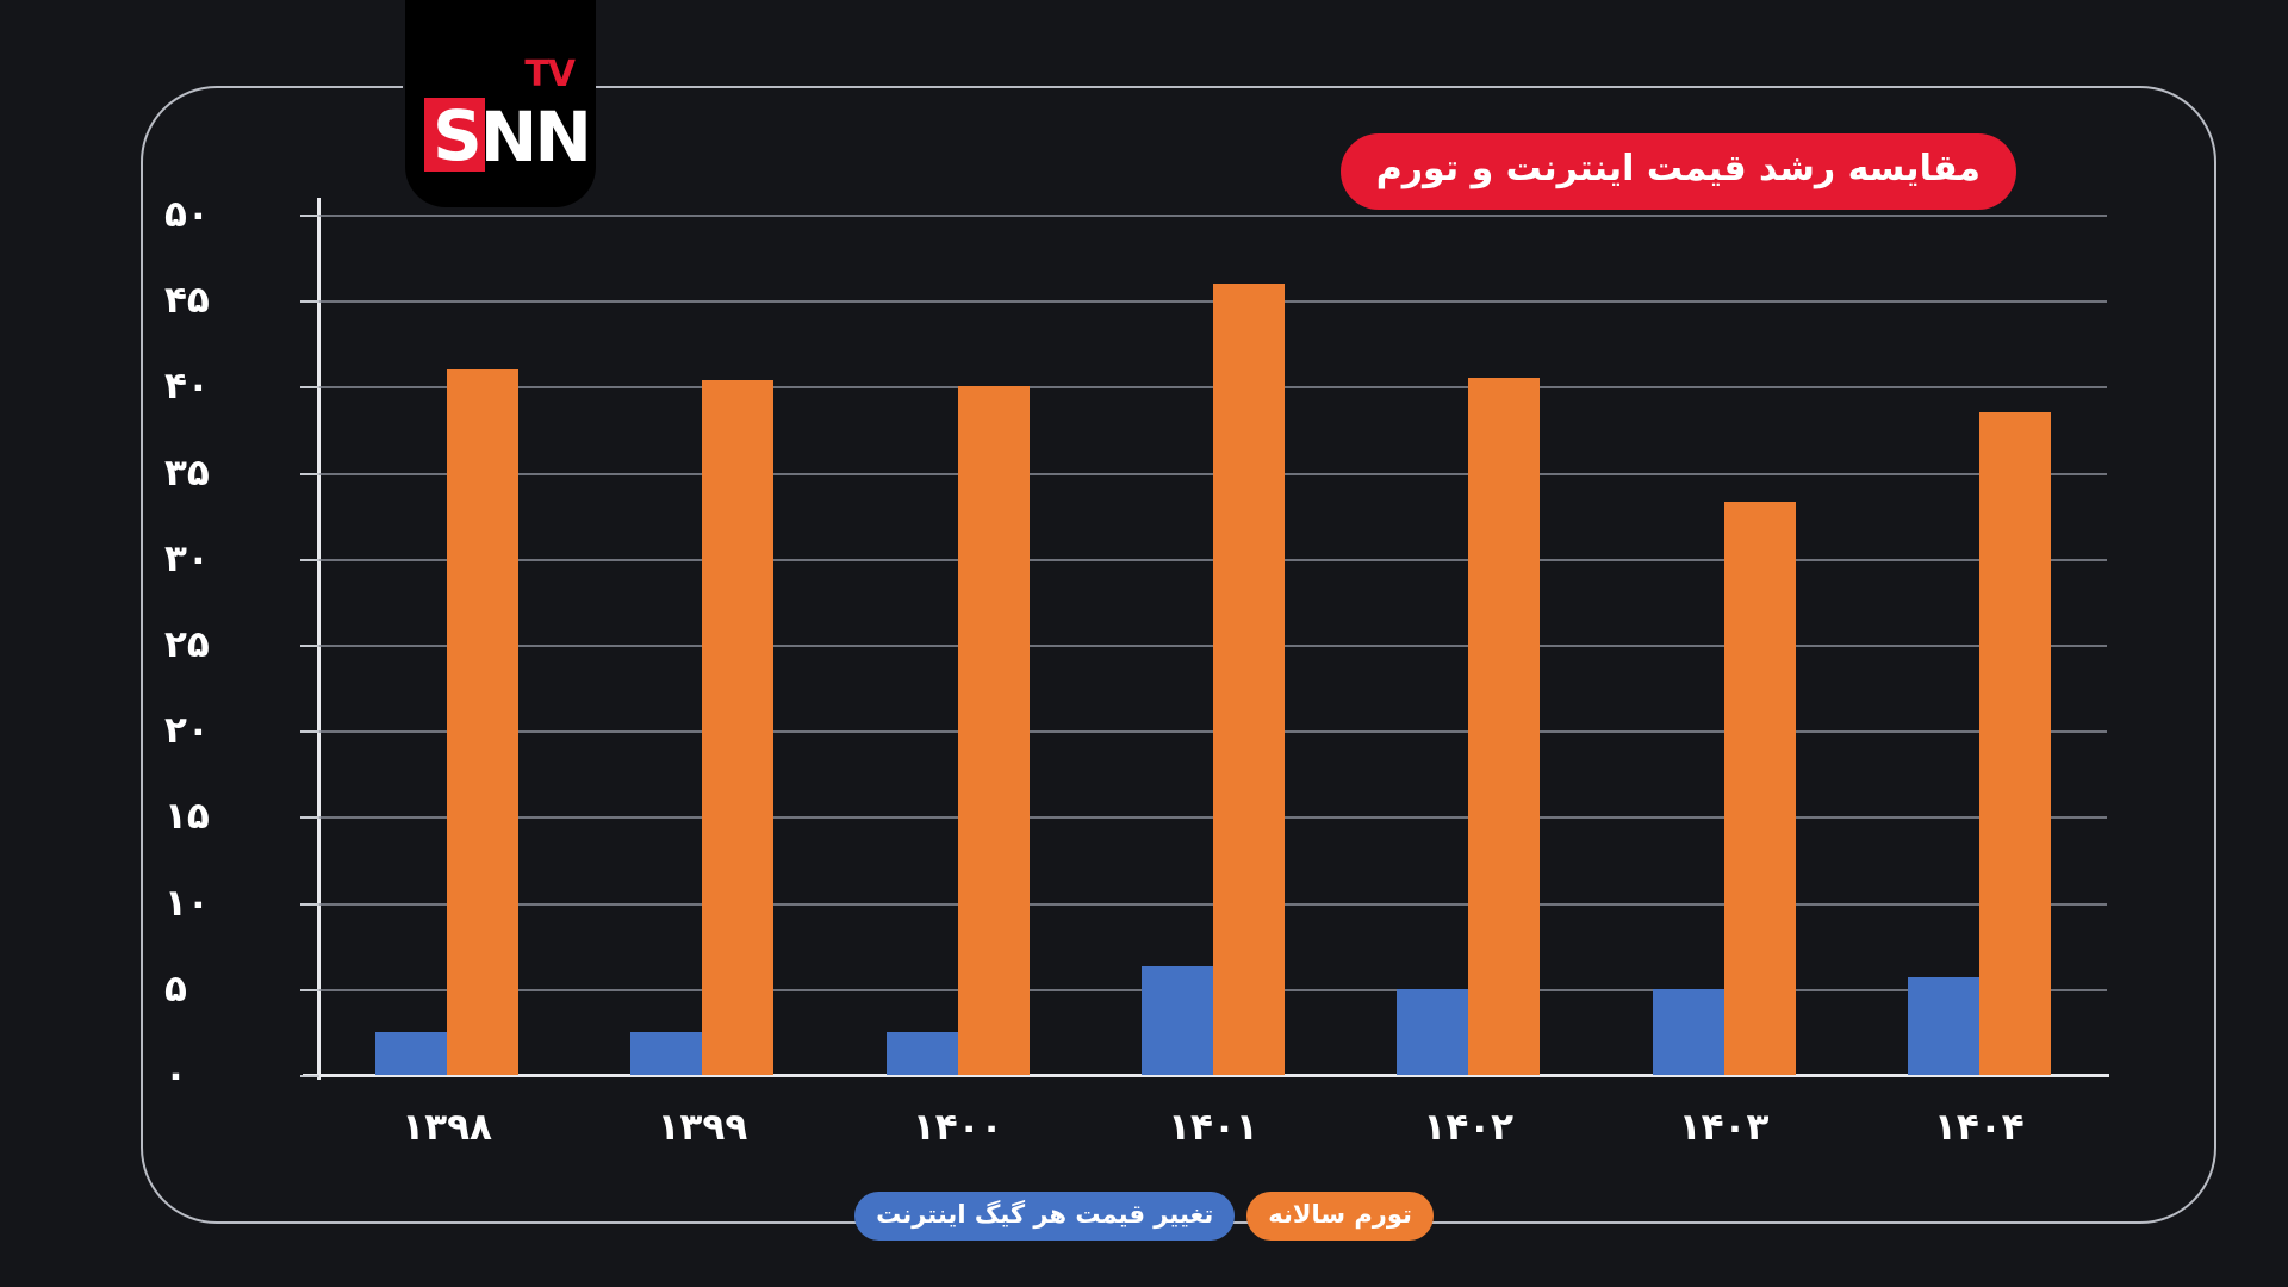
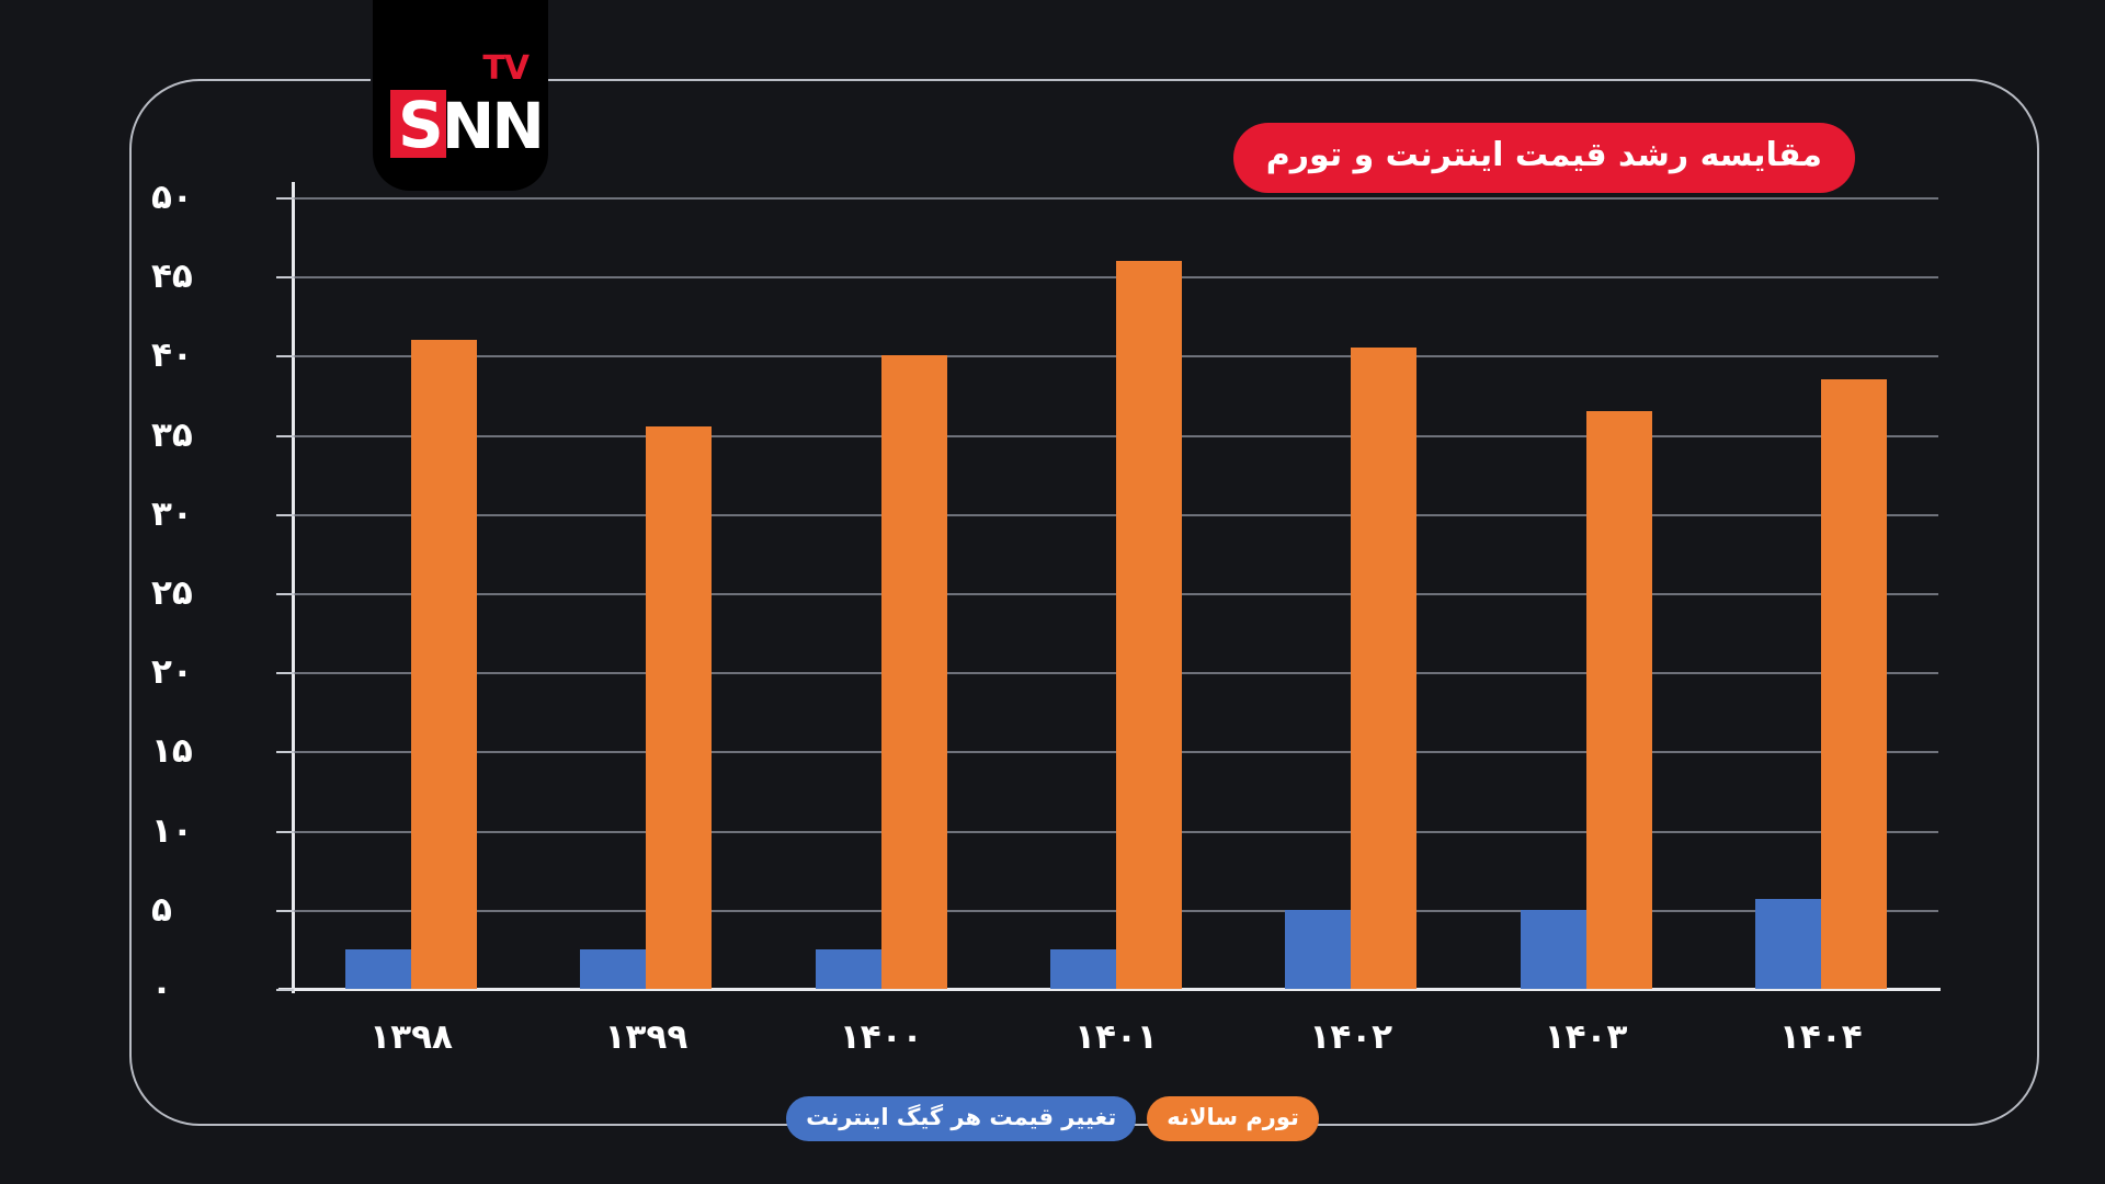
تورم سالانه/۱۳۹۹: 40.4 -> 35.5
تغییر قیمت هر گیگ اینترنت/۱۴۰۱: 6.3 -> 2.5
تورم سالانه/۱۴۰۳: 33.3 -> 36.5
